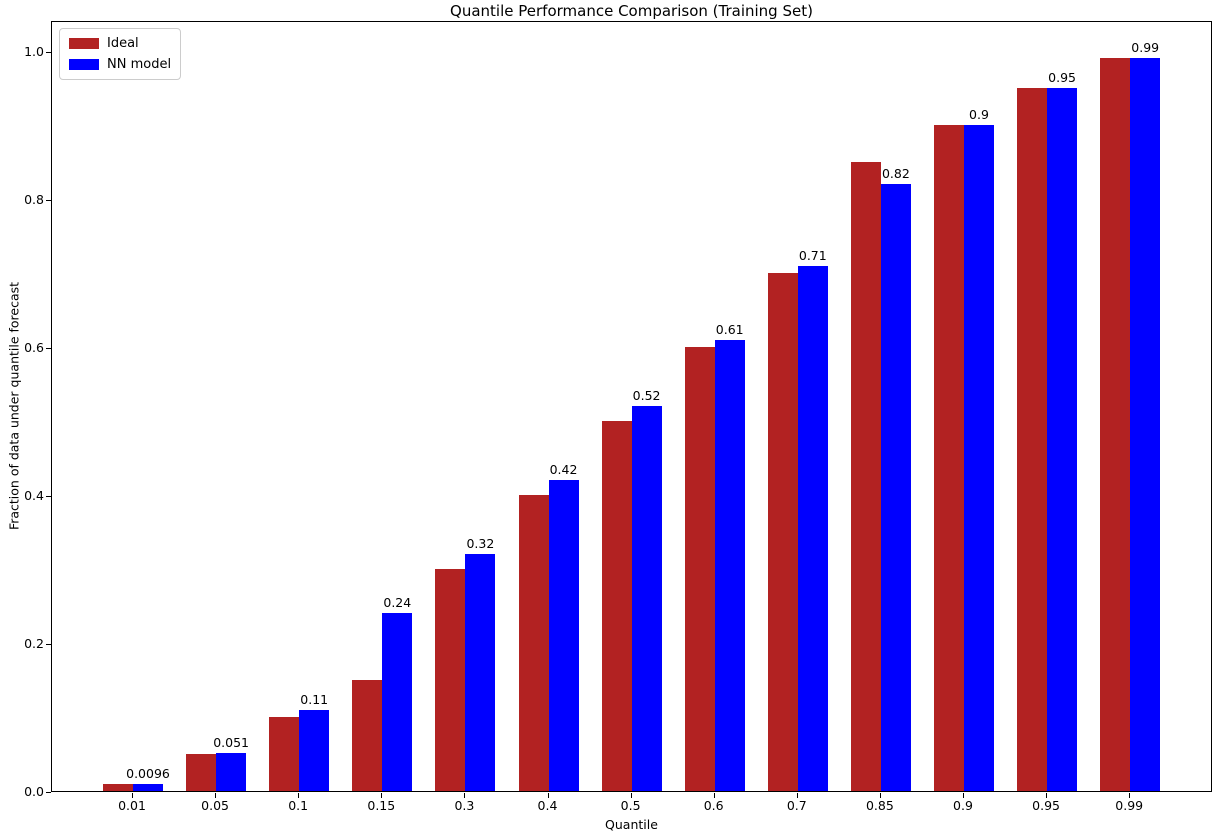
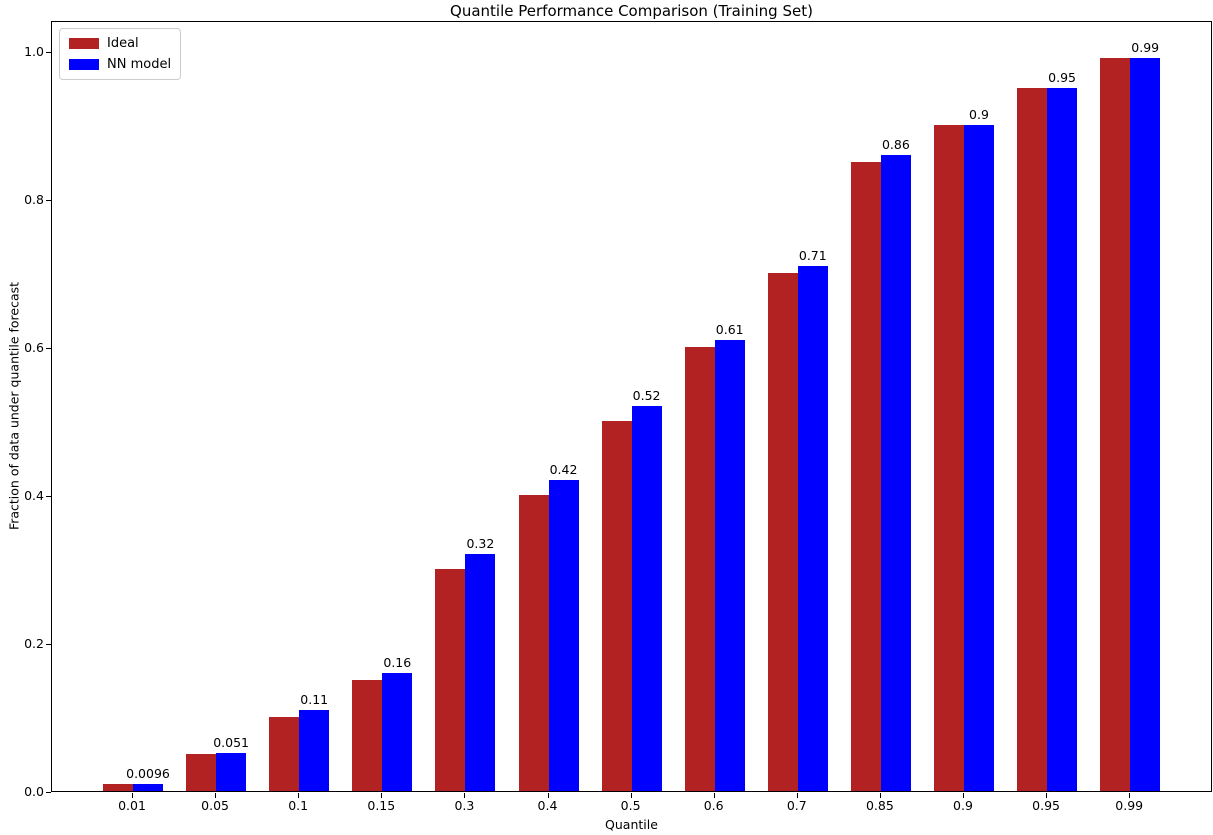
NN model/0.15: 0.24 -> 0.16
NN model/0.85: 0.82 -> 0.86
